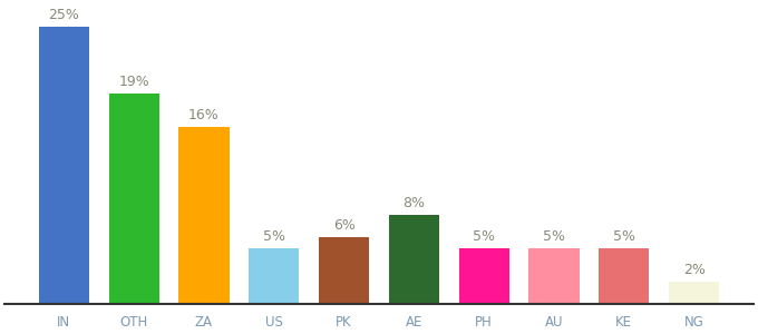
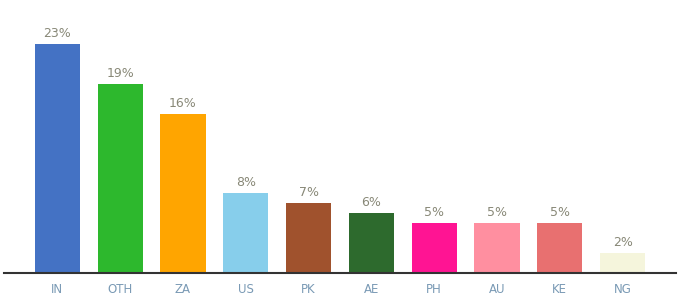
IN: 25% -> 23%
US: 5% -> 8%
PK: 6% -> 7%
AE: 8% -> 6%
